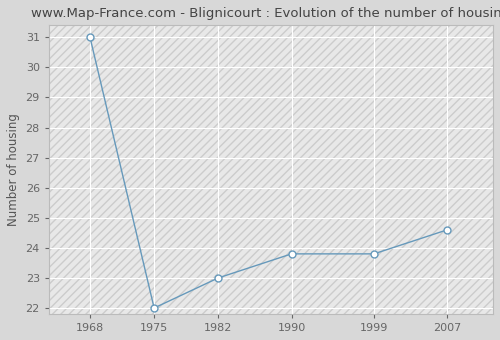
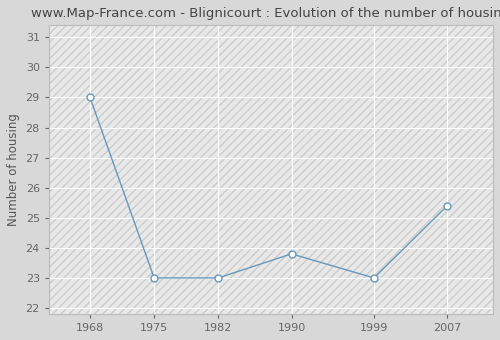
1968: 31.0 -> 29.0
1975: 22.0 -> 23.0
1999: 23.8 -> 23.0
2007: 24.6 -> 25.4
